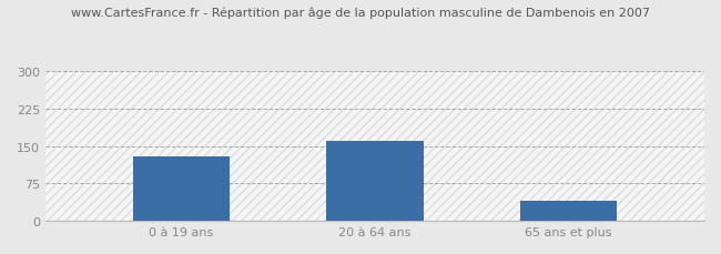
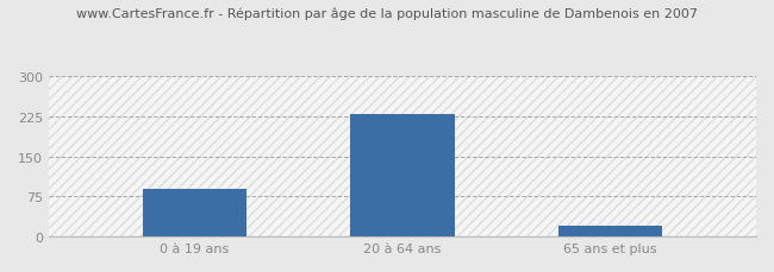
0 à 19 ans: 130 -> 90
20 à 64 ans: 160 -> 230
65 ans et plus: 40 -> 20
